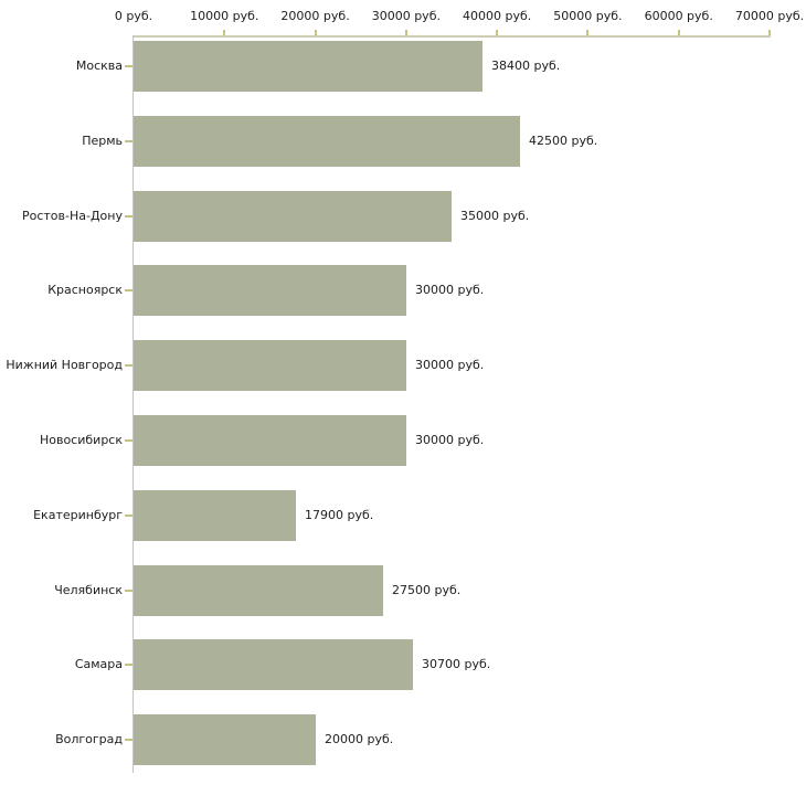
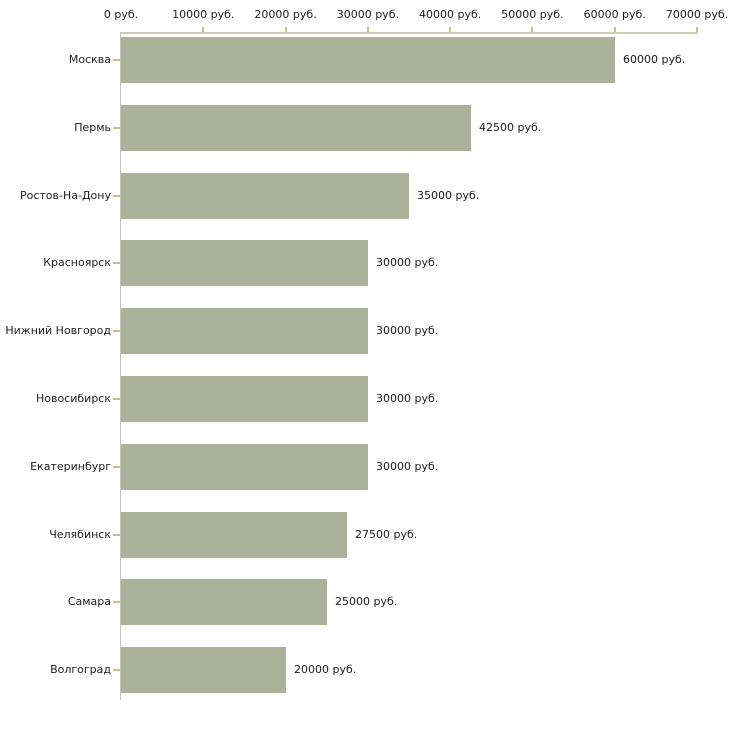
Москва: 38400 -> 60000
Екатеринбург: 17900 -> 30000
Самара: 30700 -> 25000
